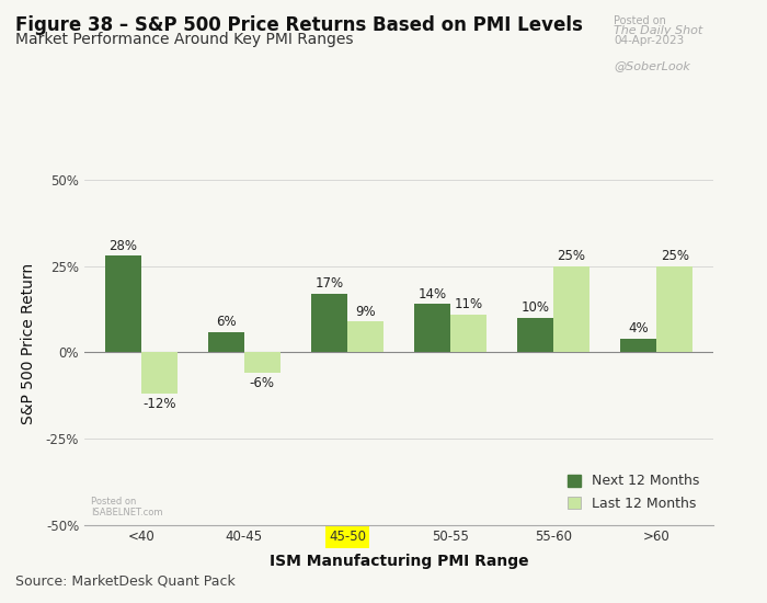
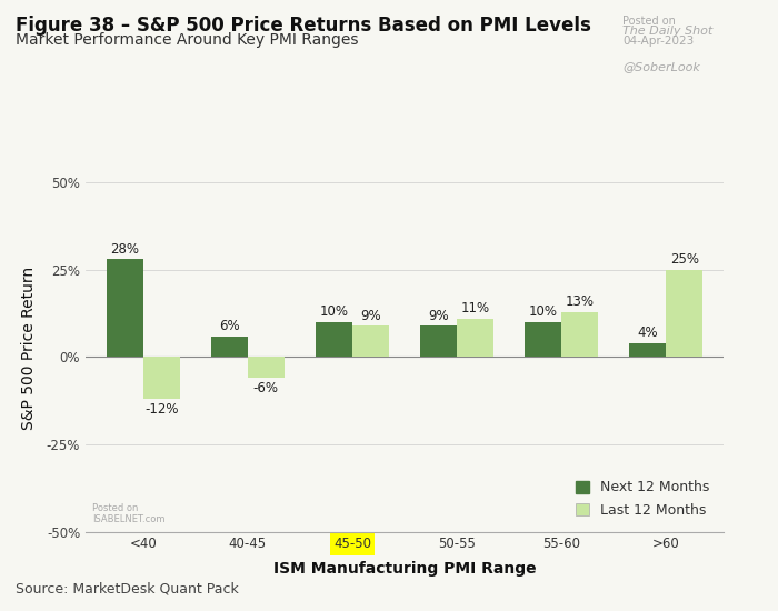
Next 12 Months/45-50: 17% -> 10%
Next 12 Months/50-55: 14% -> 9%
Last 12 Months/55-60: 25% -> 13%
